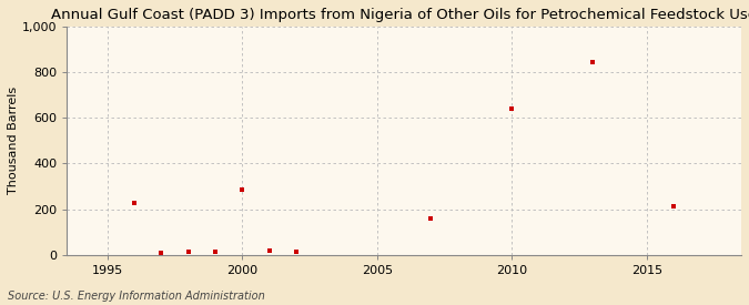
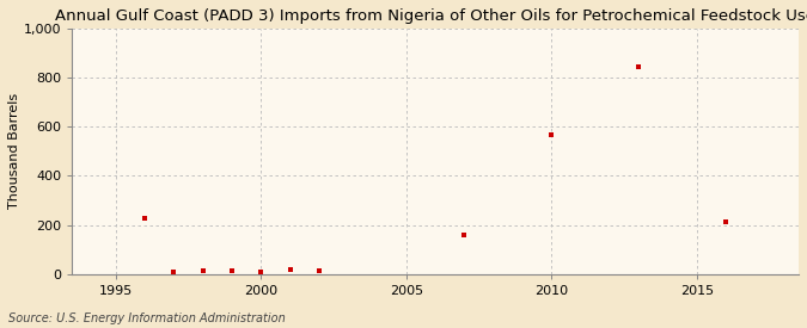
2000: 285 -> 8
2010: 640 -> 568
